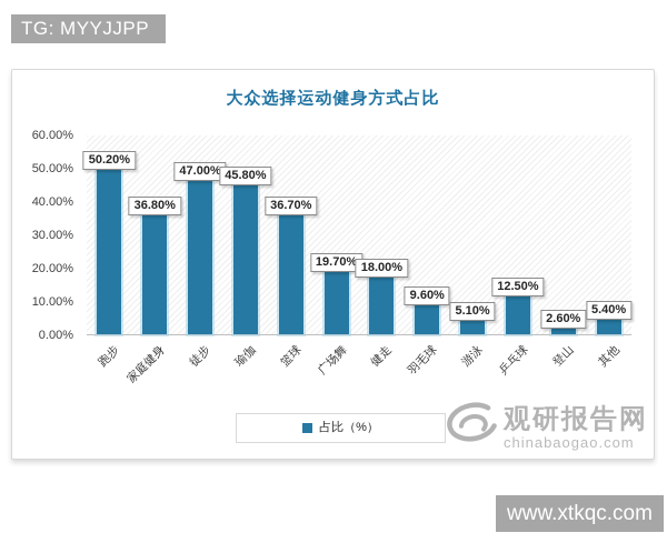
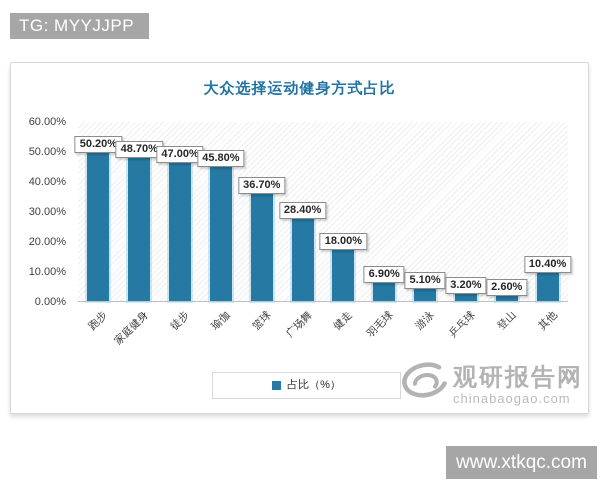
家庭健身: 36.80% -> 48.70%
广场舞: 19.70% -> 28.40%
羽毛球: 9.60% -> 6.90%
乒乓球: 12.50% -> 3.20%
其他: 5.40% -> 10.40%
